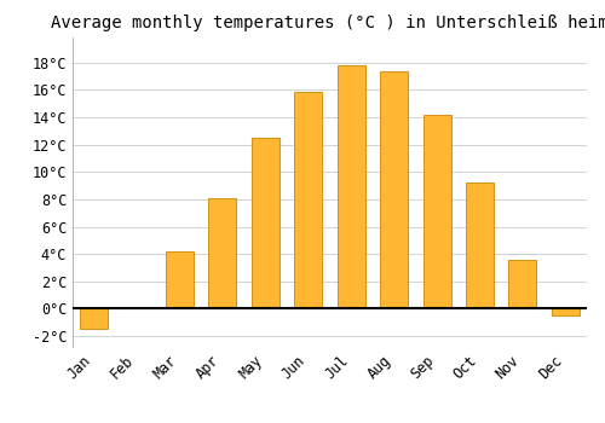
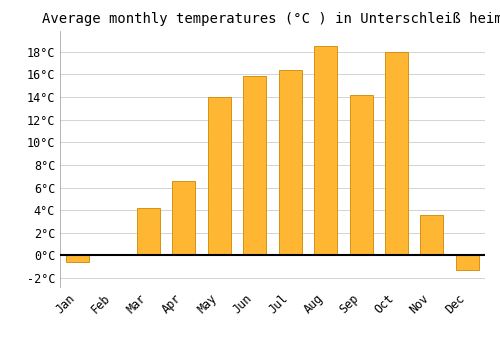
Jan: -1.5°C -> -0.6°C
Apr: 8.1°C -> 6.6°C
May: 12.5°C -> 14.0°C
Jul: 17.8°C -> 16.4°C
Aug: 17.4°C -> 18.5°C
Oct: 9.2°C -> 18.0°C
Dec: -0.5°C -> -1.3°C
